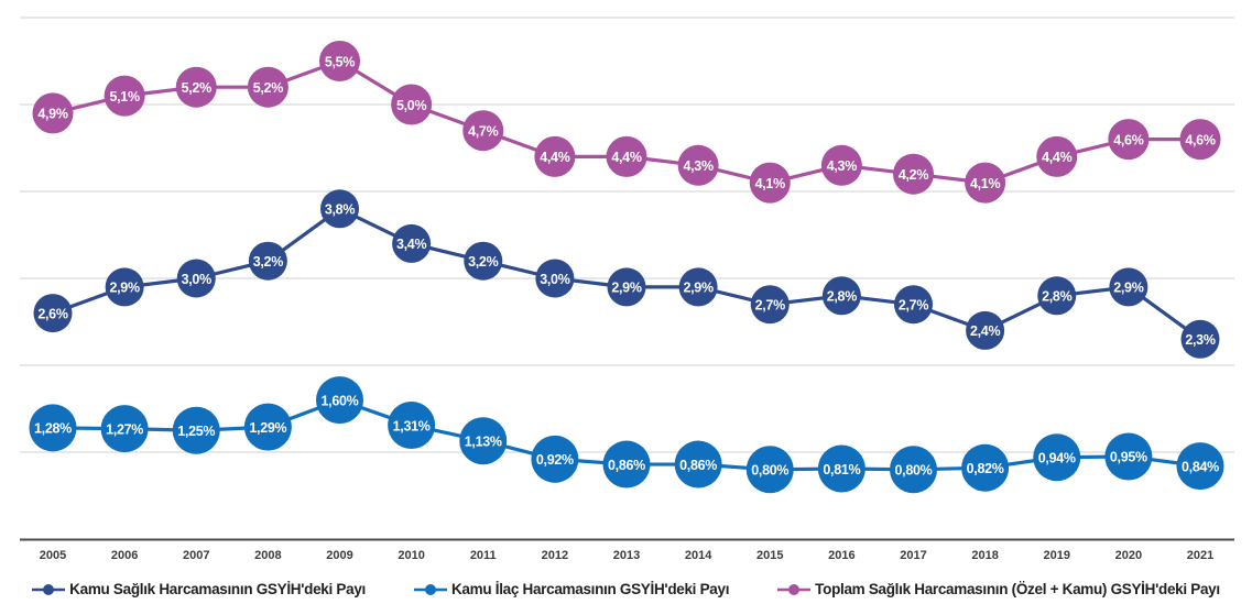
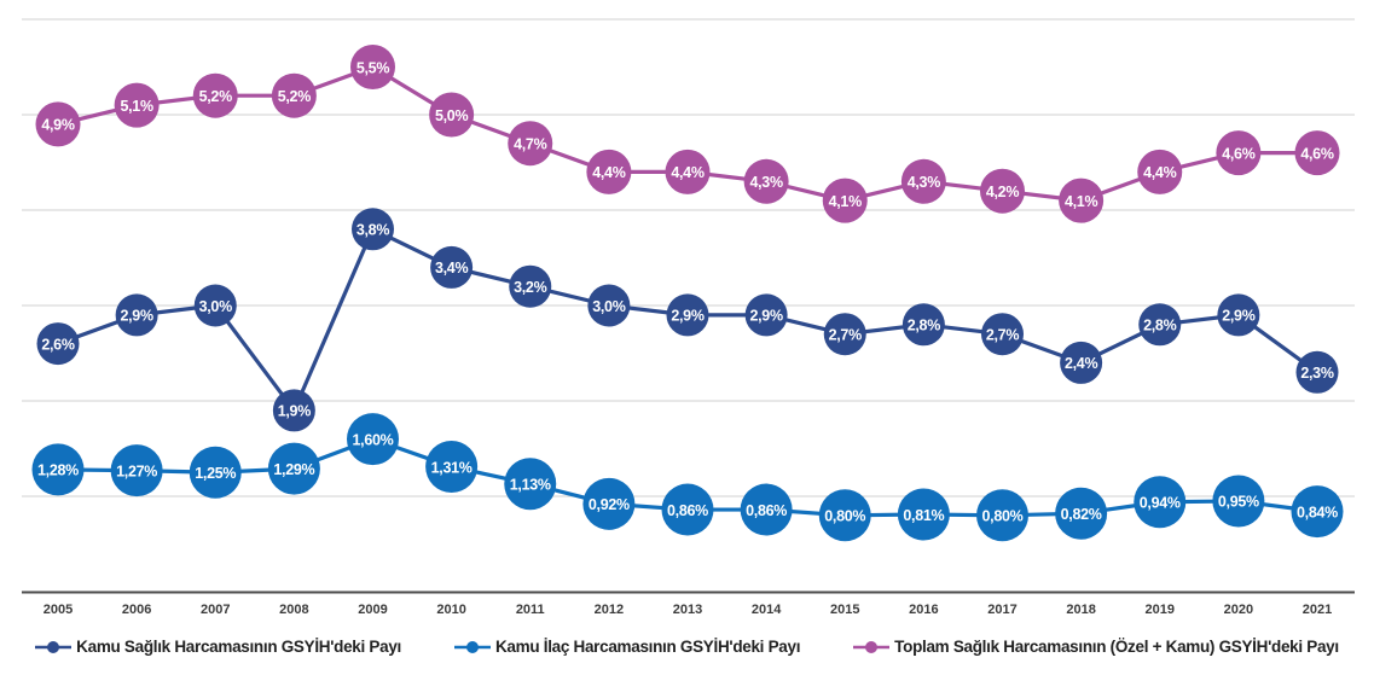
Kamu Sağlık Harcamasının GSYİH'deki Payı/2008: 3,2% -> 1,9%
